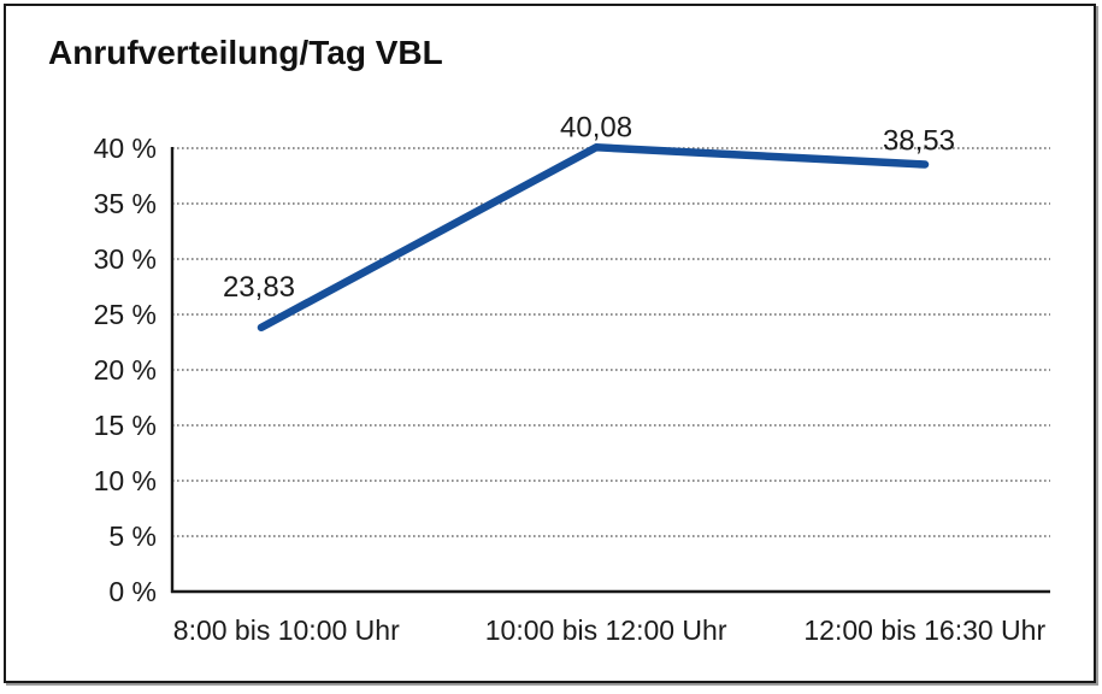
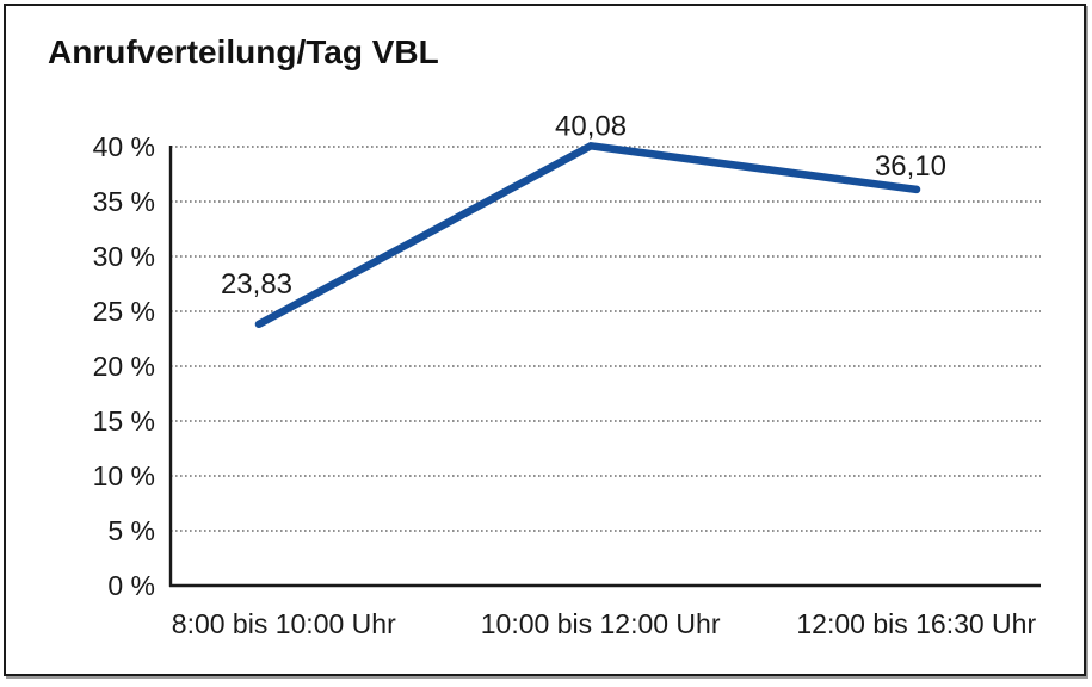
12:00 bis 16:30 Uhr: 38,53 -> 36,10
